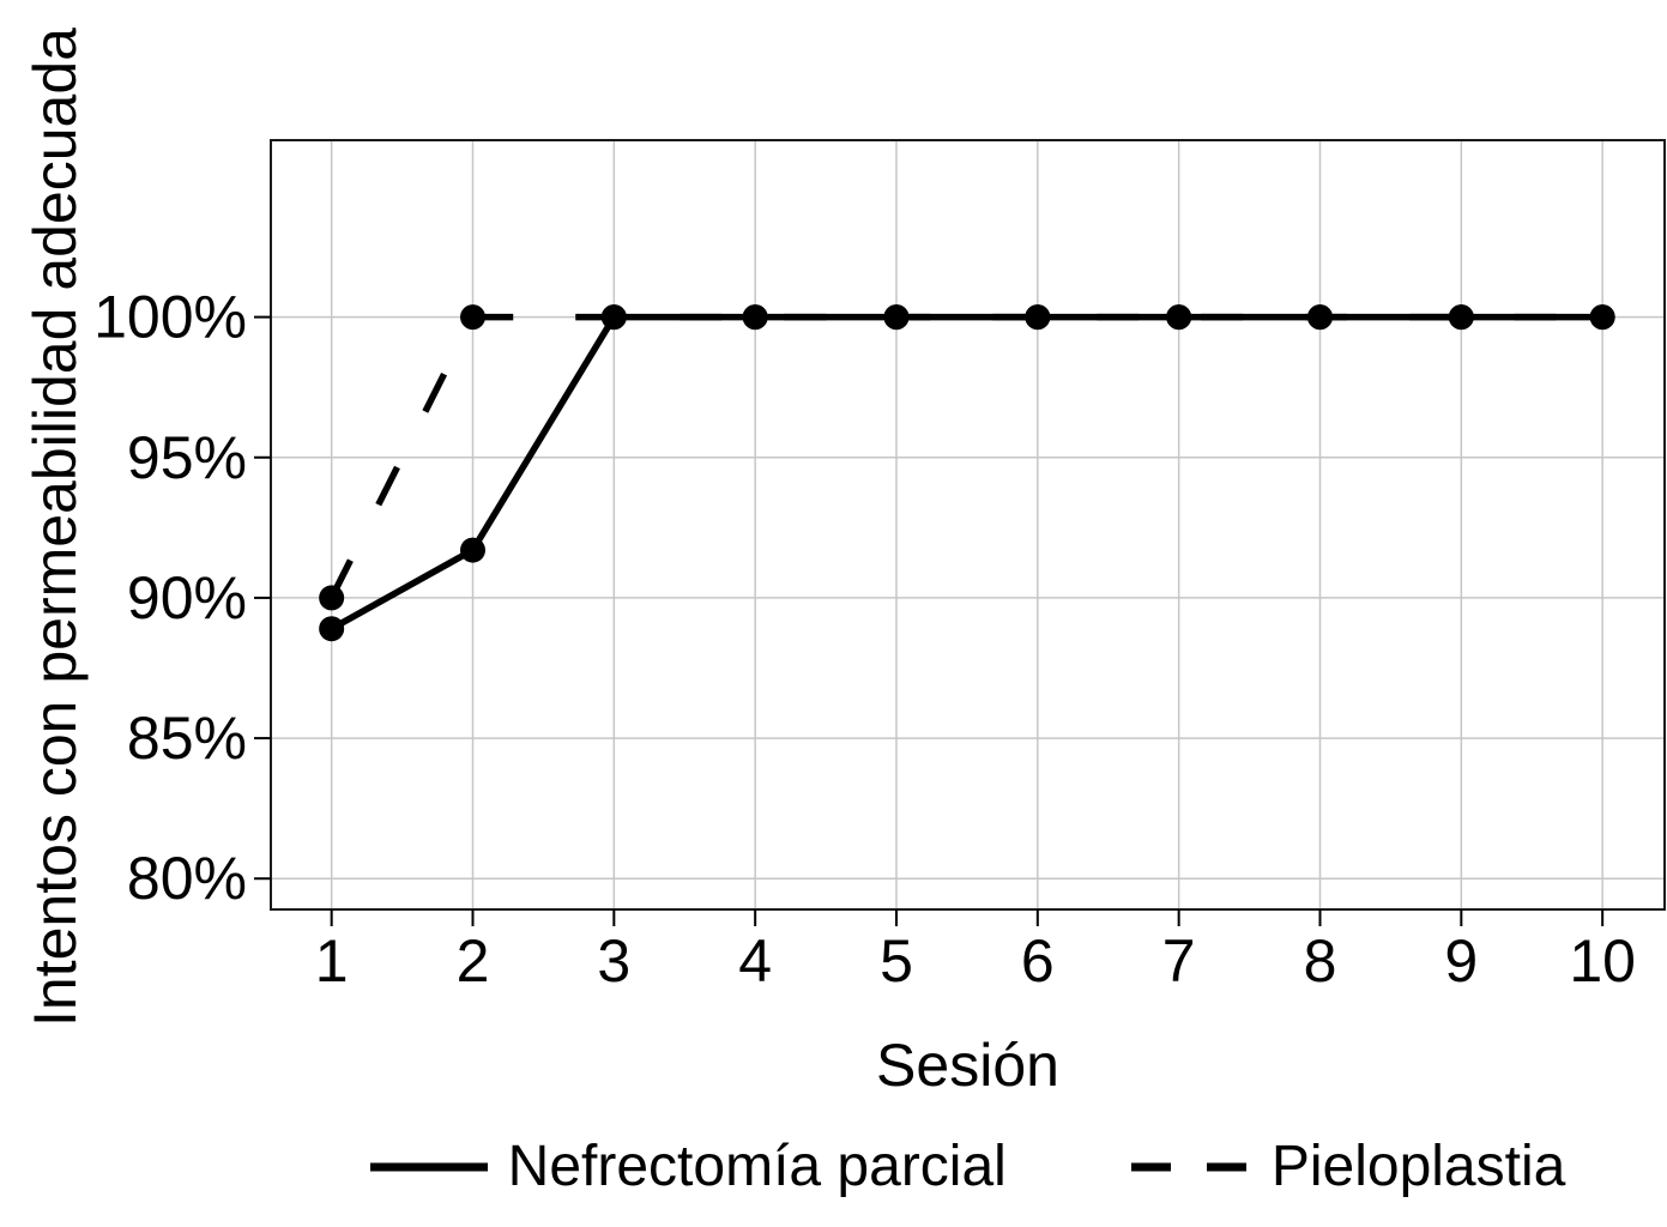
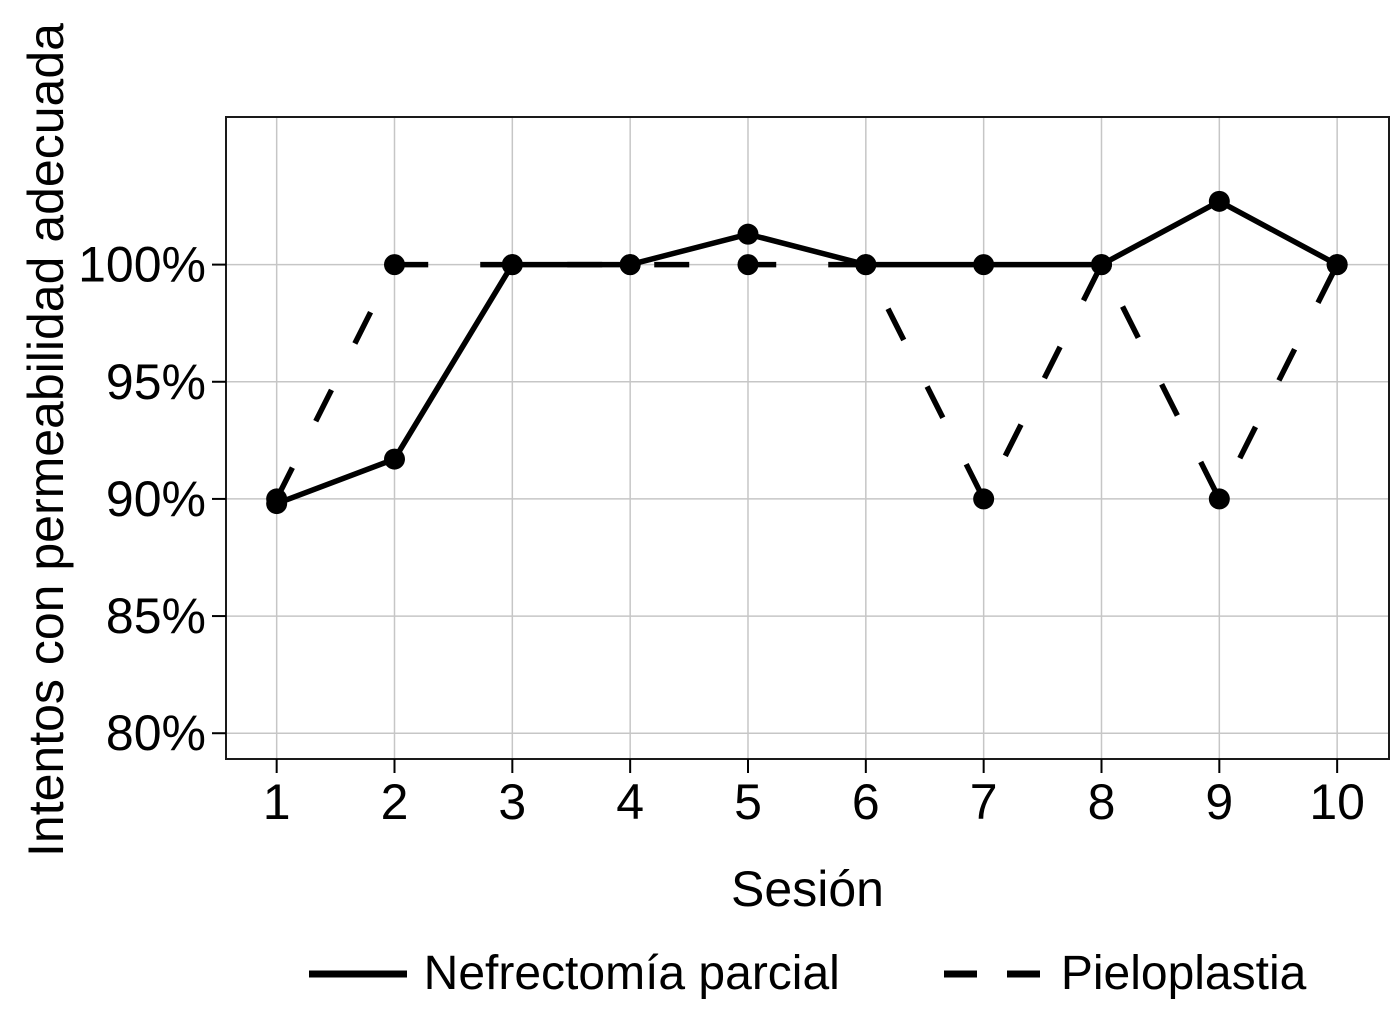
Nefrectomía parcial/1: 88.9% -> 89.8%
Nefrectomía parcial/5: 100.0% -> 101.3%
Pieloplastia/7: 100% -> 90%
Nefrectomía parcial/9: 100.0% -> 102.7%
Pieloplastia/9: 100% -> 90%
